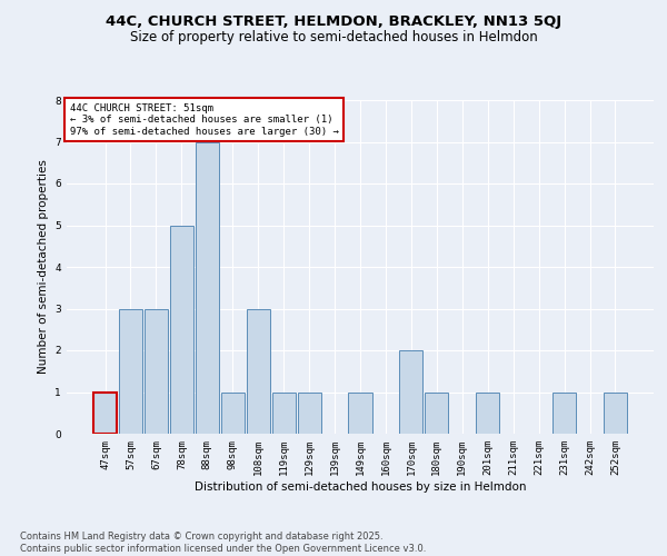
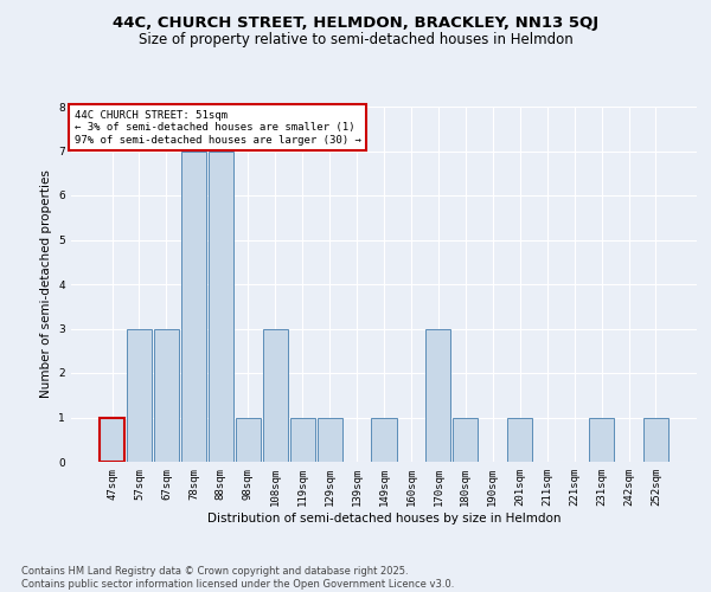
78sqm: 5 -> 7
170sqm: 2 -> 3
